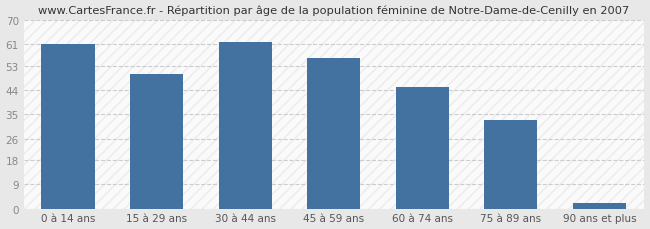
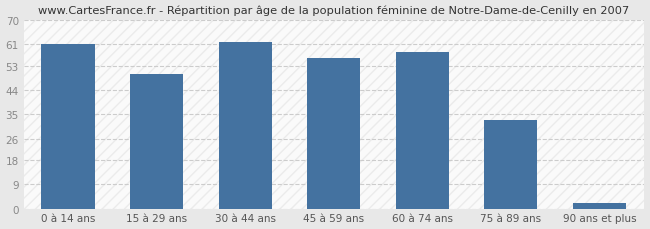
60 à 74 ans: 45 -> 58
